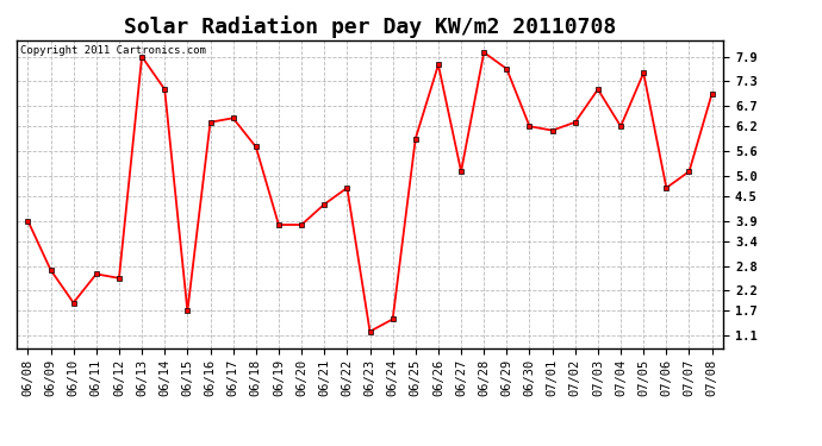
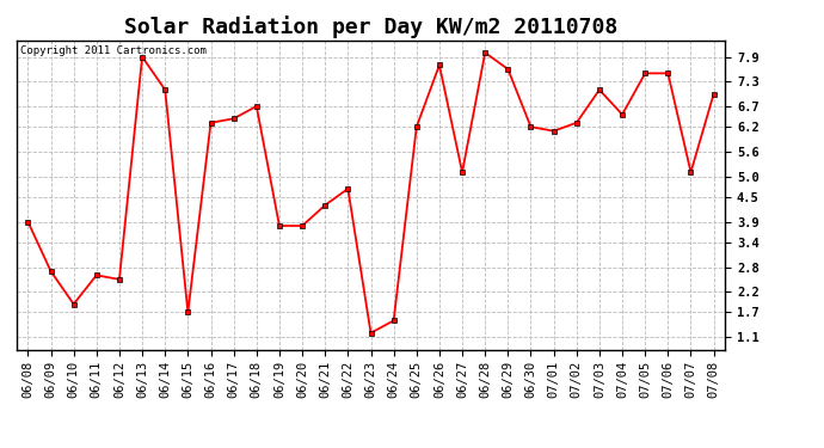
06/18: 5.7 -> 6.7
06/25: 5.9 -> 6.2
07/04: 6.2 -> 6.5
07/06: 4.7 -> 7.5
